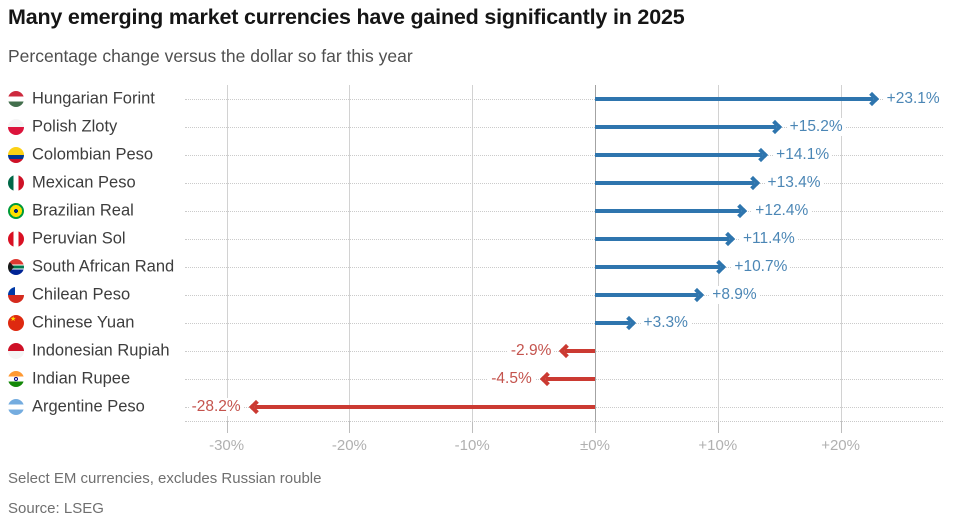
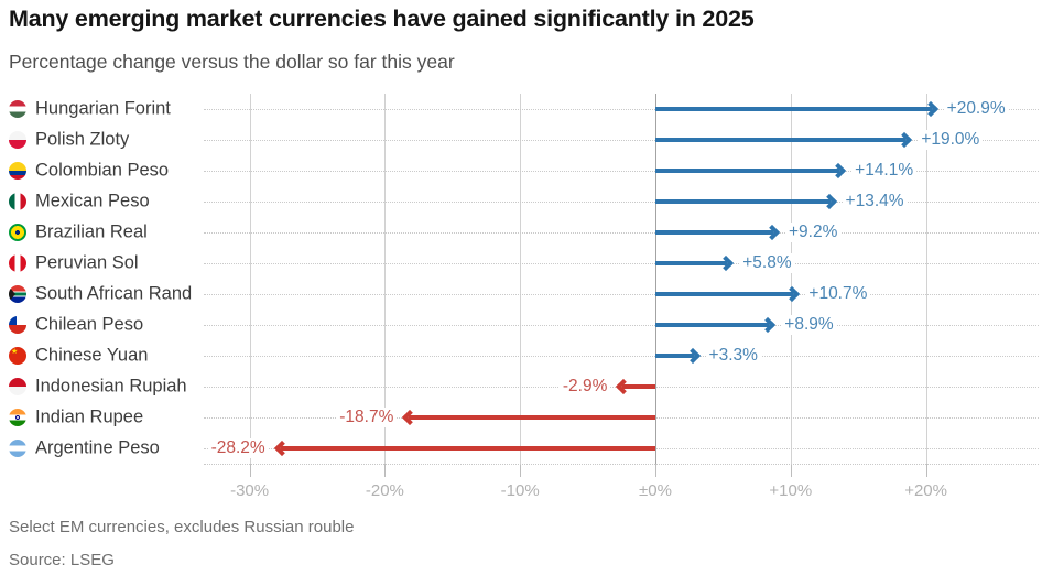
Hungarian Forint: +23.1% -> +20.9%
Polish Zloty: +15.2% -> +19.0%
Brazilian Real: +12.4% -> +9.2%
Peruvian Sol: +11.4% -> +5.8%
Indian Rupee: -4.5% -> -18.7%
